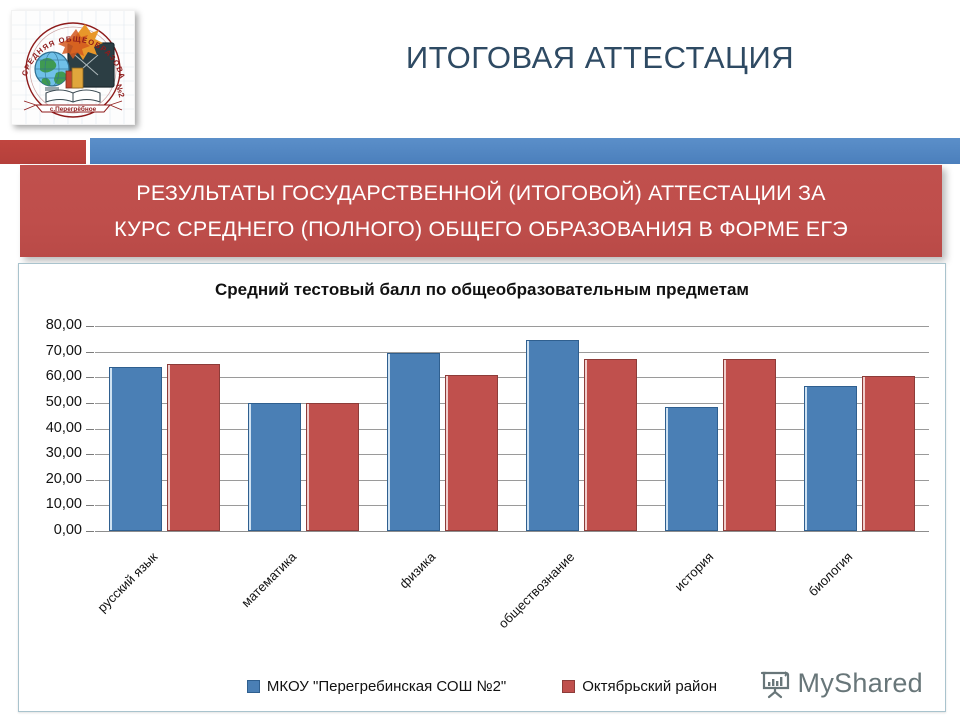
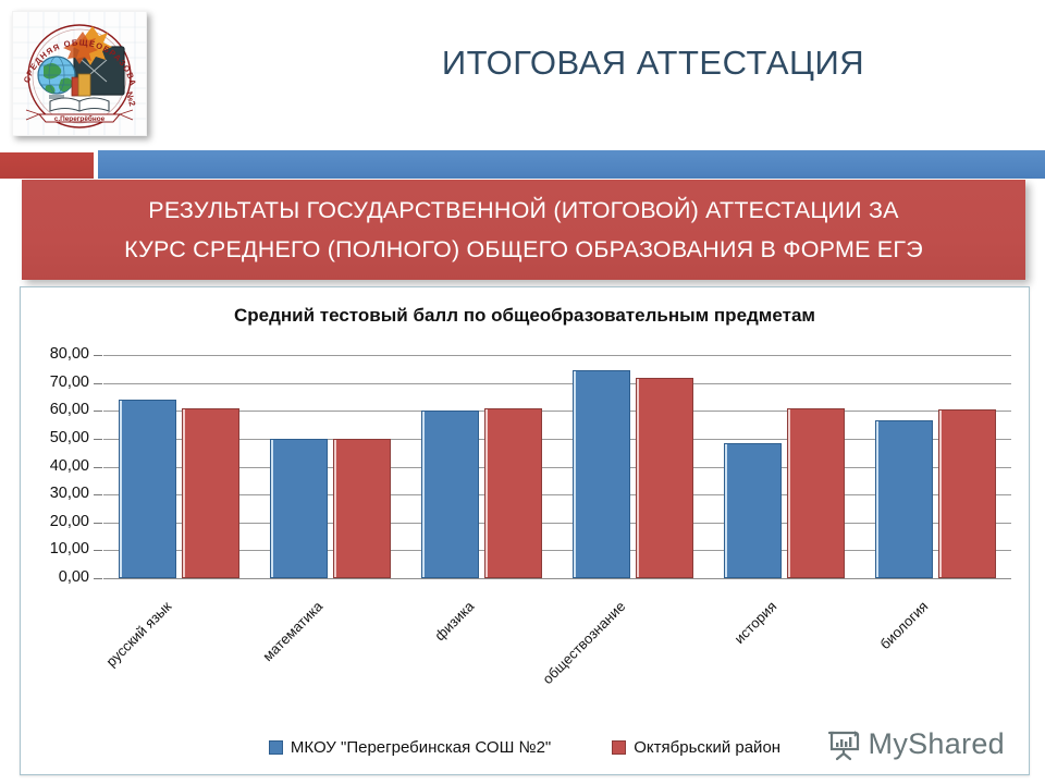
Октябрьский район/русский язык: 65 -> 61
МКОУ "Перегребинская СОШ №2"/физика: 70 -> 60
Октябрьский район/обществознание: 67 -> 72
Октябрьский район/история: 67 -> 61
